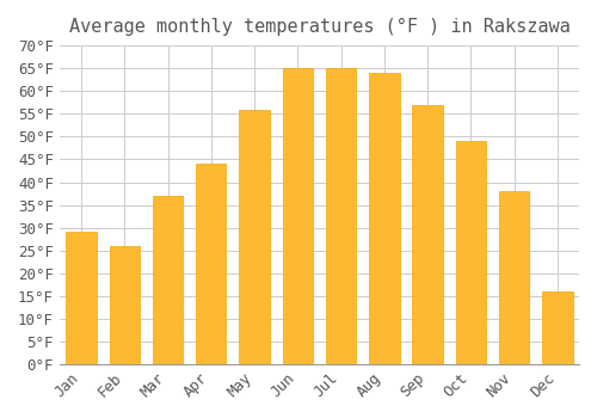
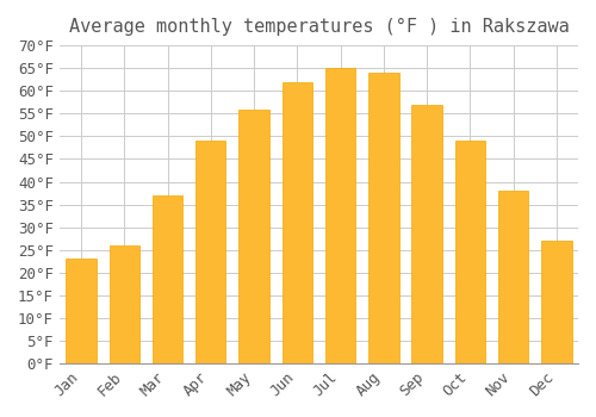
Jan: 29°F -> 23°F
Apr: 44°F -> 49°F
Jun: 65°F -> 62°F
Dec: 16°F -> 27°F
